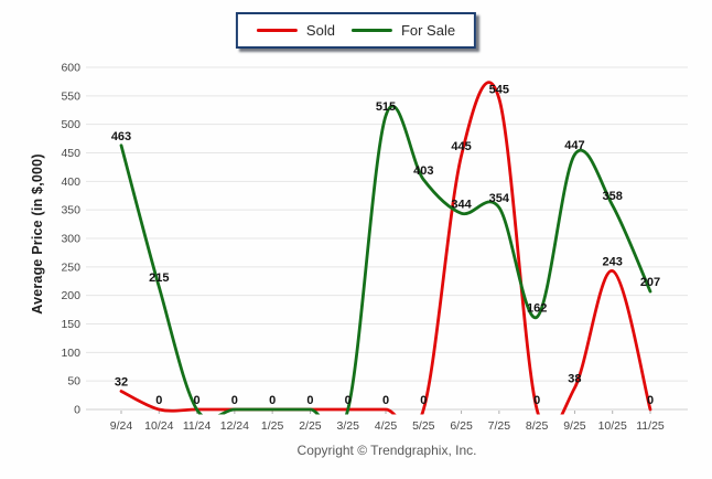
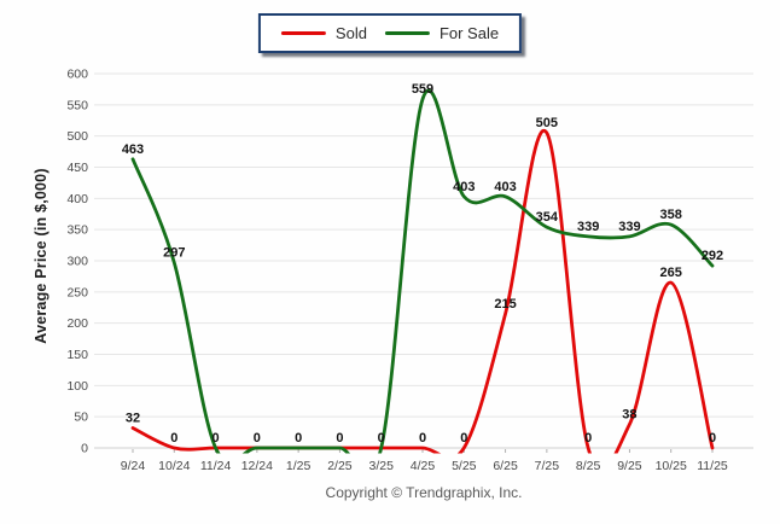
For Sale/10/24: 215 -> 297
For Sale/4/25: 515 -> 559
Sold/6/25: 445 -> 215
For Sale/6/25: 344 -> 403
Sold/7/25: 545 -> 505
For Sale/8/25: 162 -> 339
For Sale/9/25: 447 -> 339
Sold/10/25: 243 -> 265
For Sale/11/25: 207 -> 292
